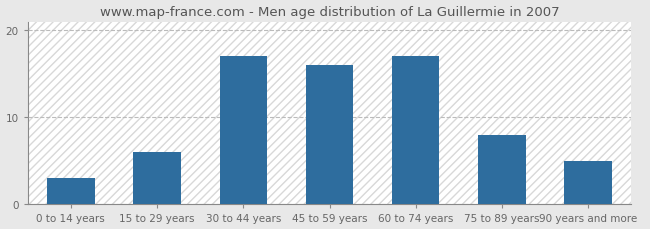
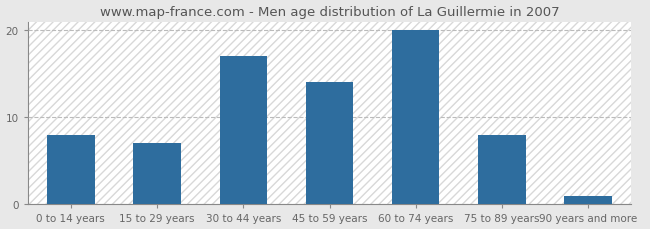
0 to 14 years: 3 -> 8
15 to 29 years: 6 -> 7
45 to 59 years: 16 -> 14
60 to 74 years: 17 -> 20
90 years and more: 5 -> 1
